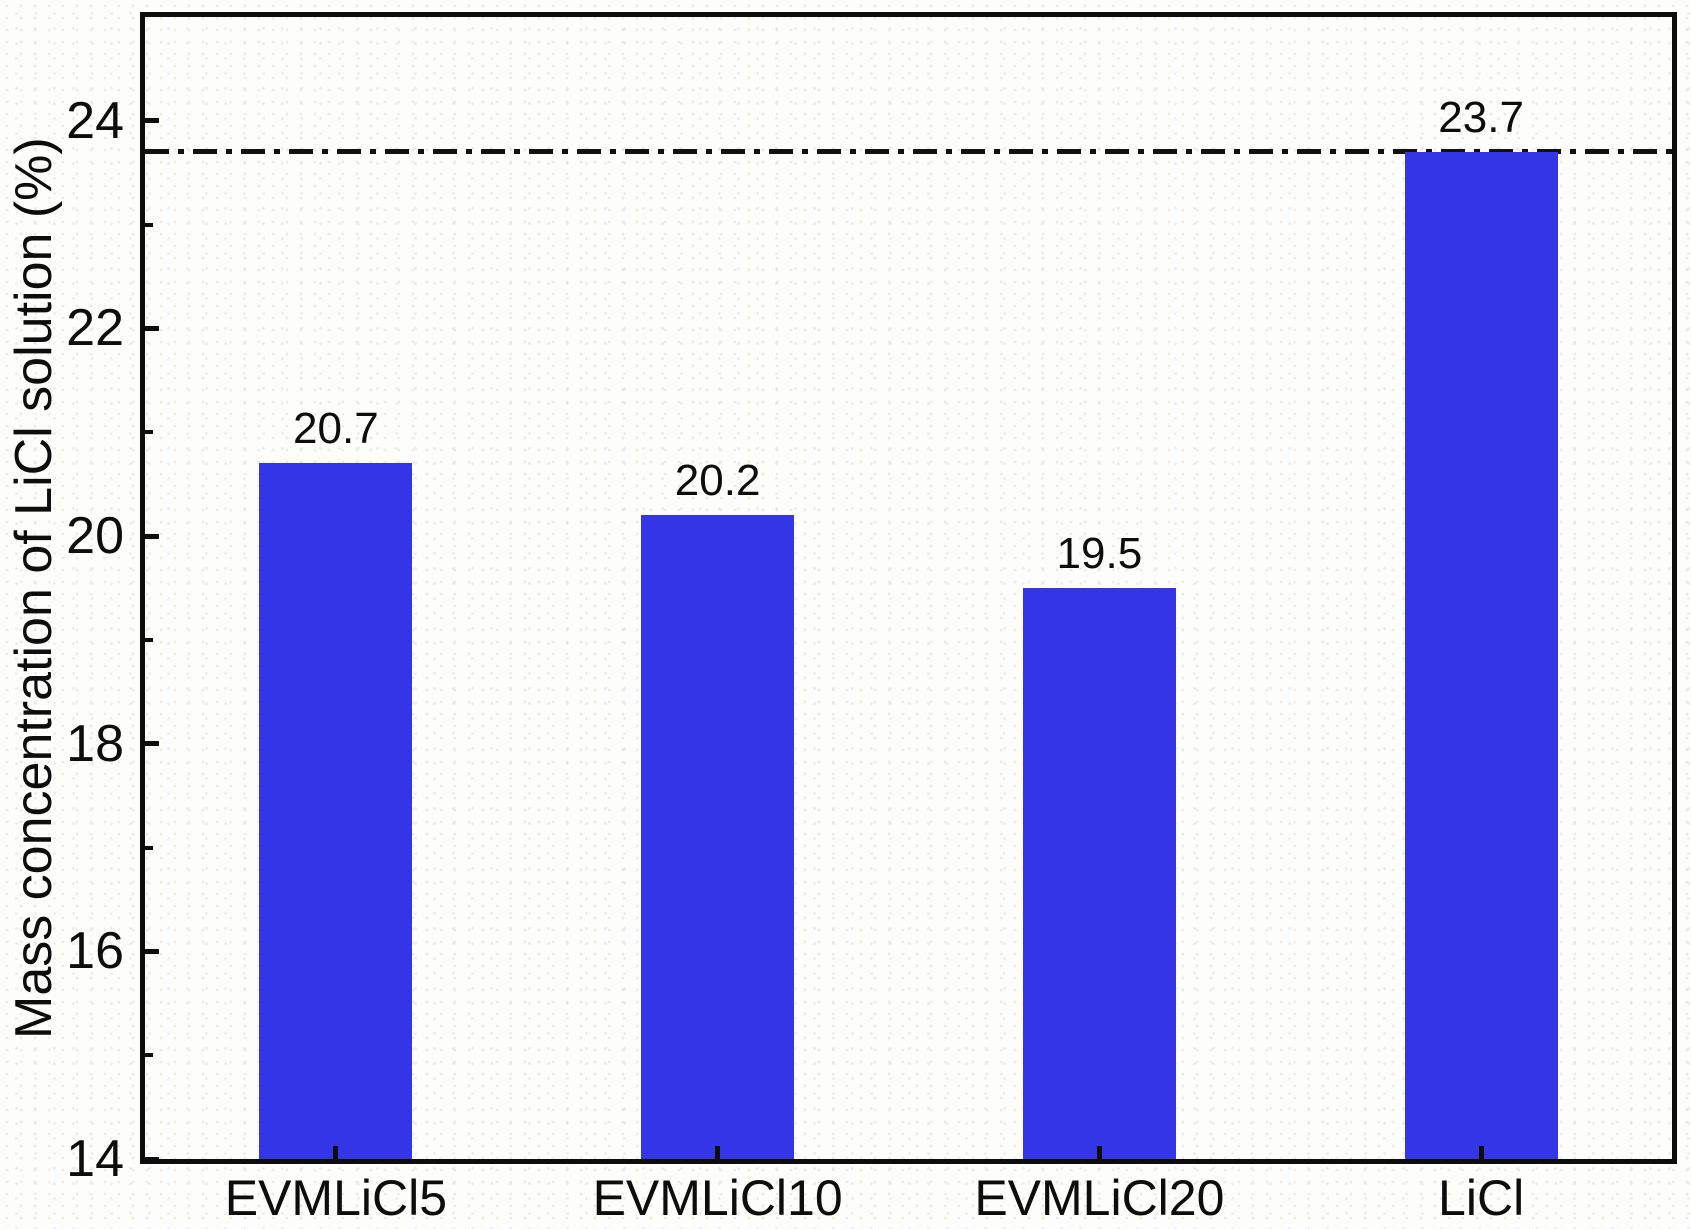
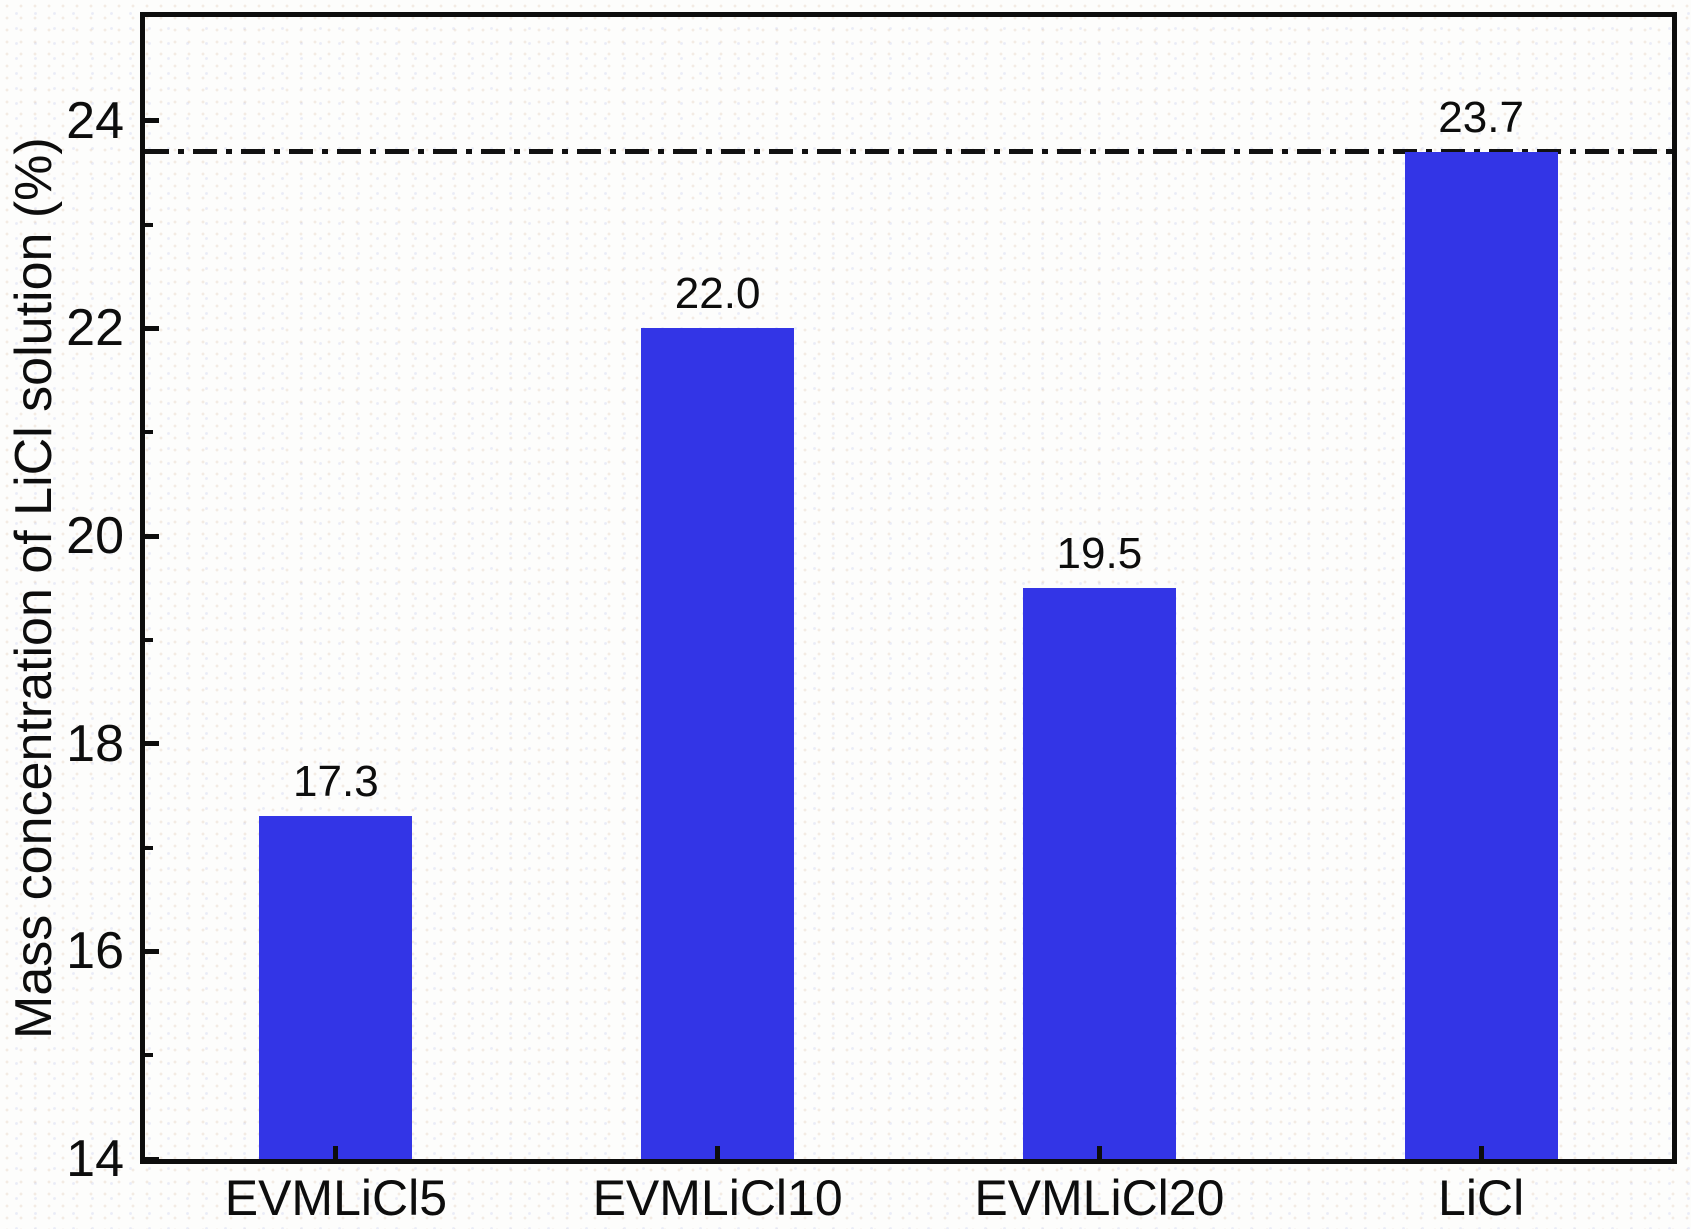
EVMLiCl5: 20.7 -> 17.3
EVMLiCl10: 20.2 -> 22.0
